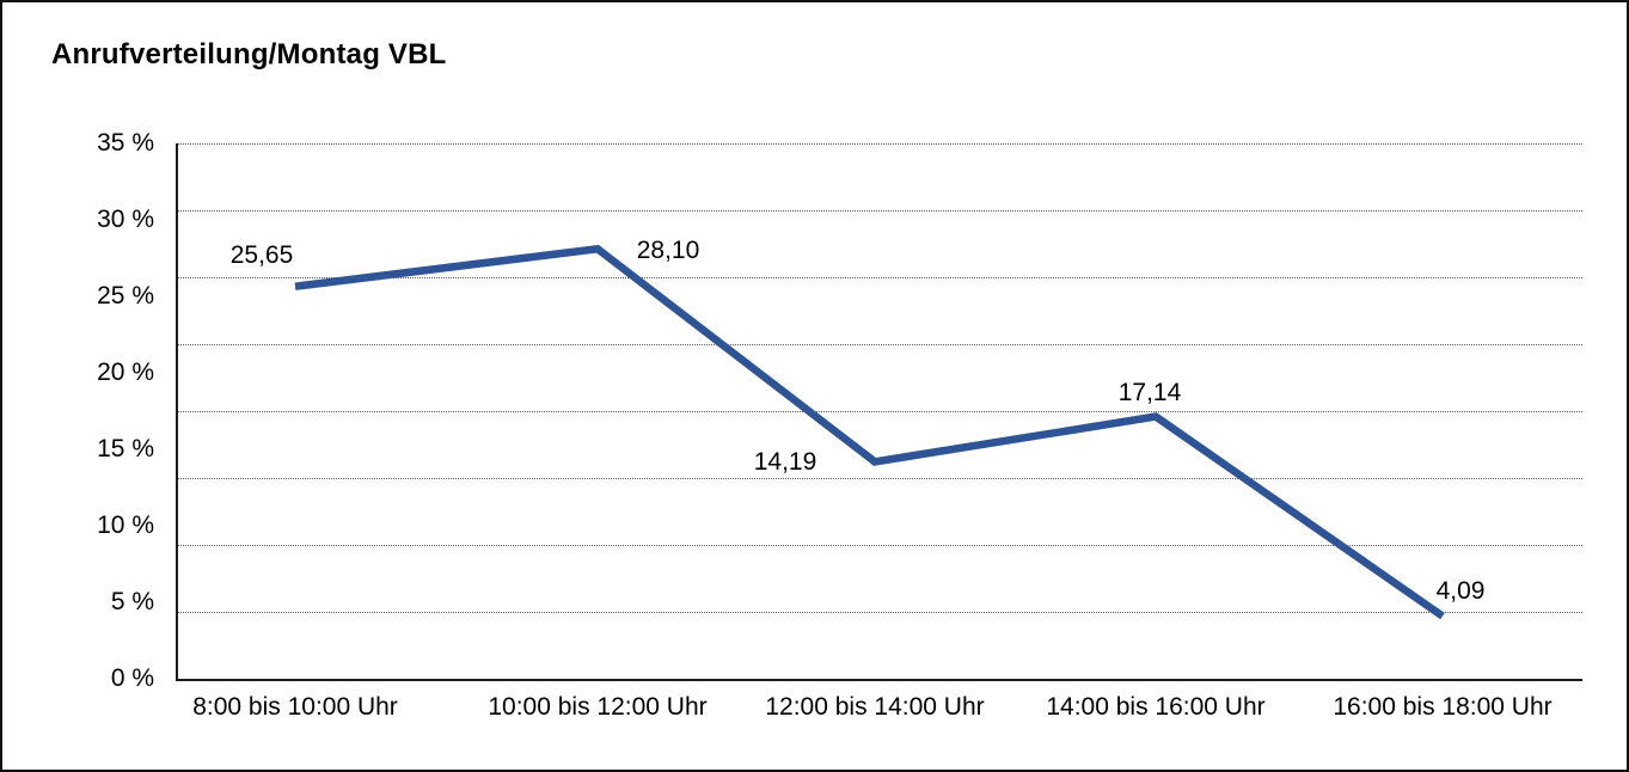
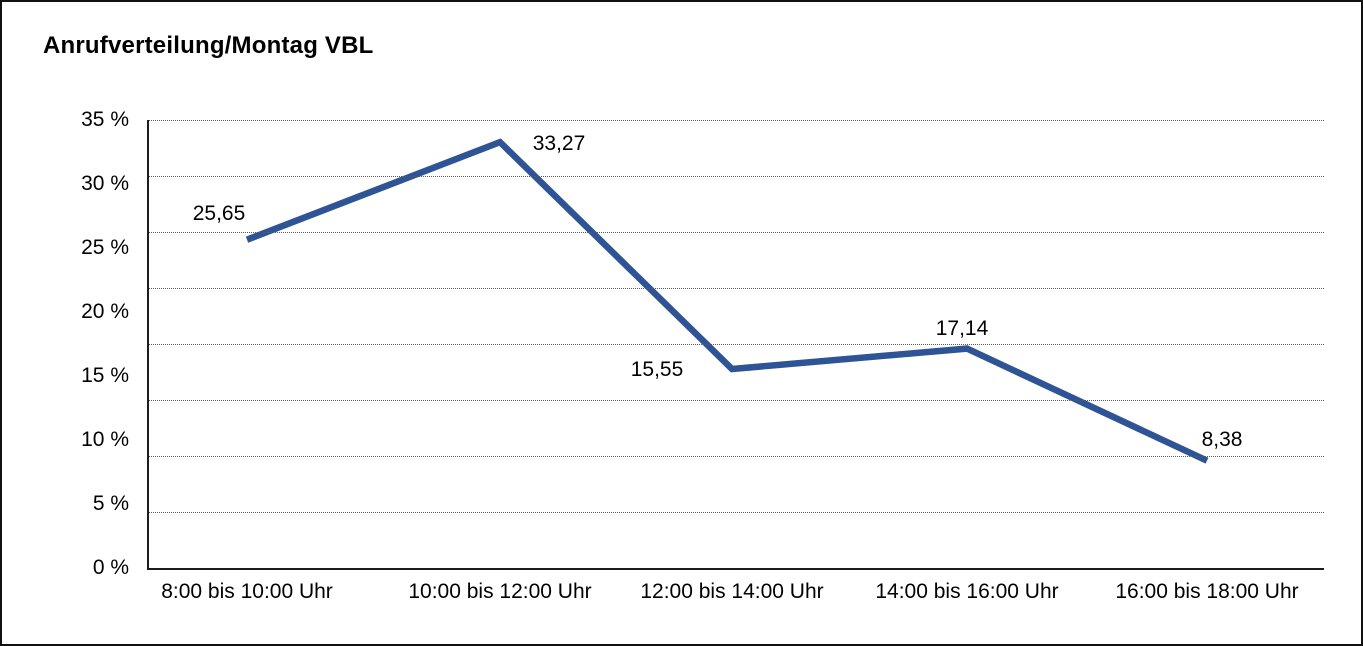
10:00 bis 12:00 Uhr: 28,10 -> 33,27
12:00 bis 14:00 Uhr: 14,19 -> 15,55
16:00 bis 18:00 Uhr: 4,09 -> 8,38
